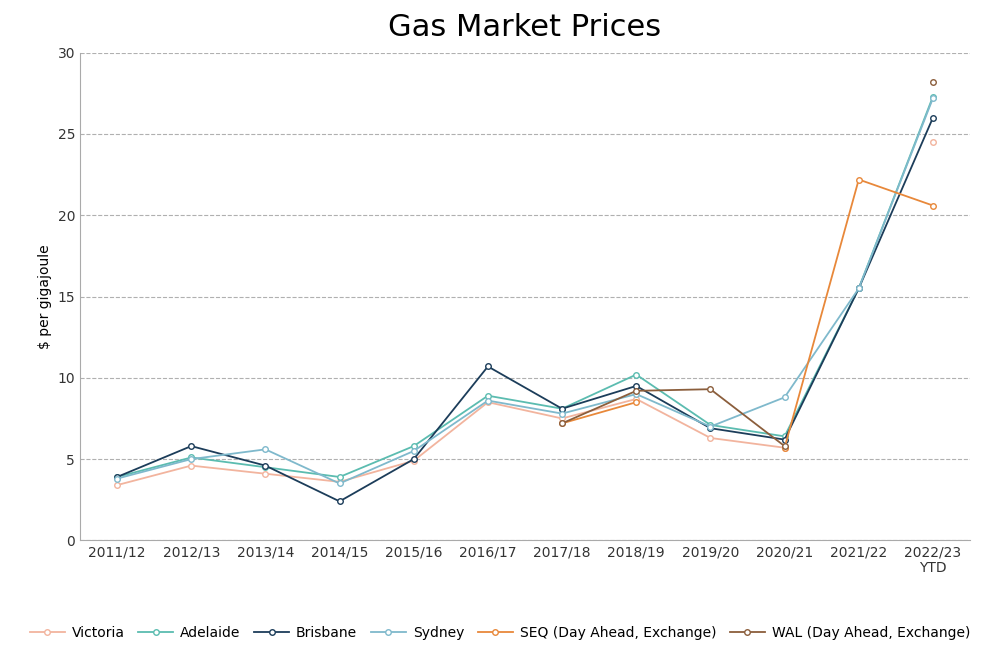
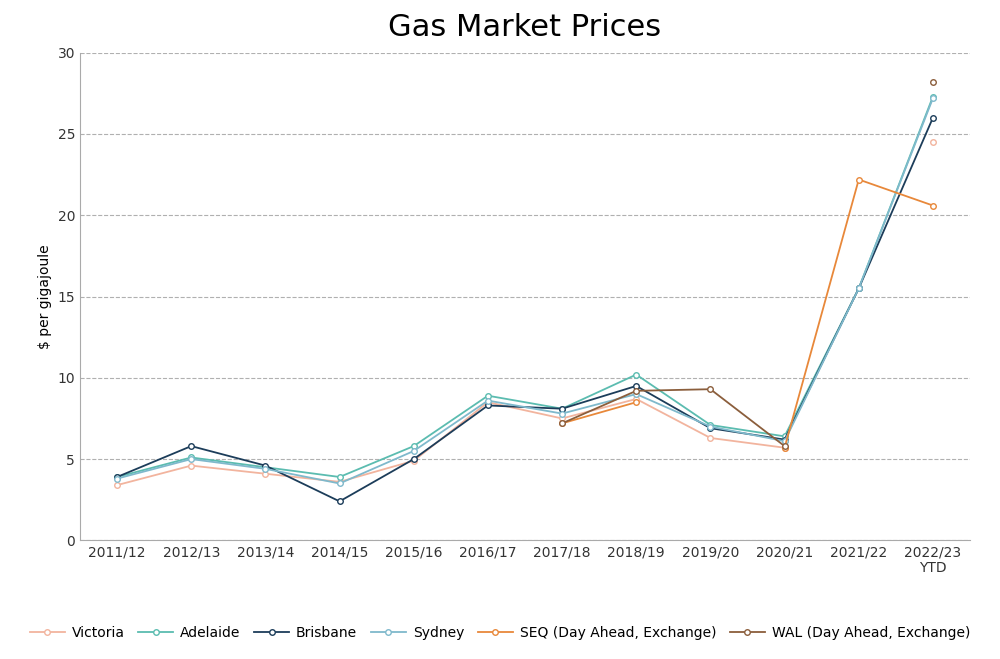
Sydney/2013/14: 5.6 -> 4.4
Brisbane/2016/17: 10.7 -> 8.3
Sydney/2020/21: 8.8 -> 6.1
